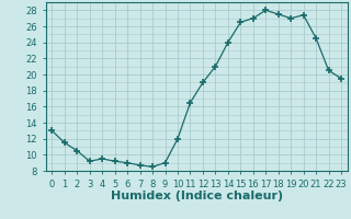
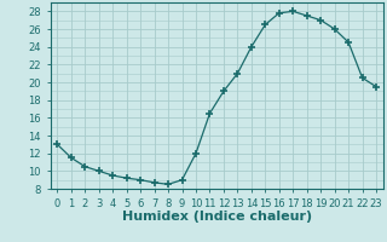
3: 9.2 -> 10.0
16: 27.0 -> 27.8
20: 27.4 -> 26.0
